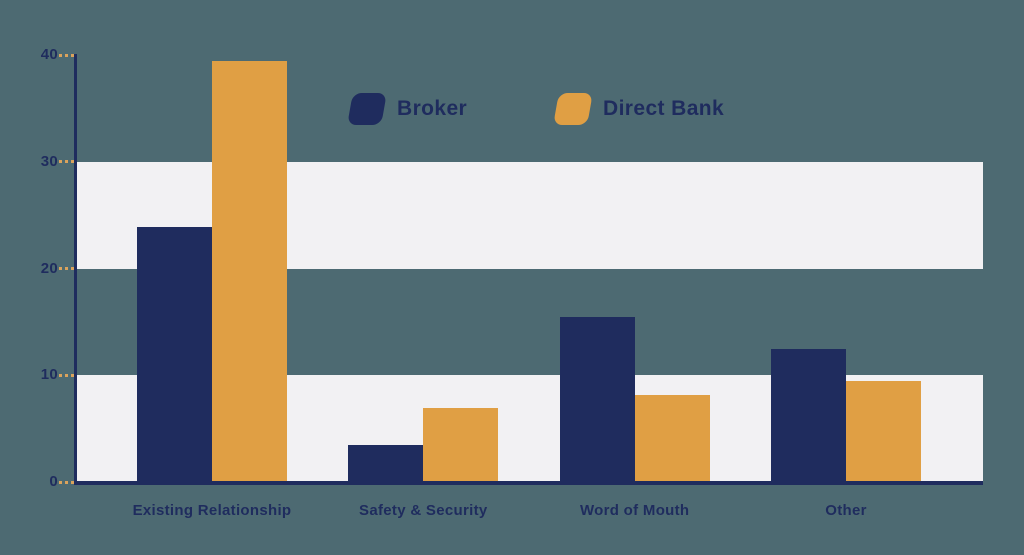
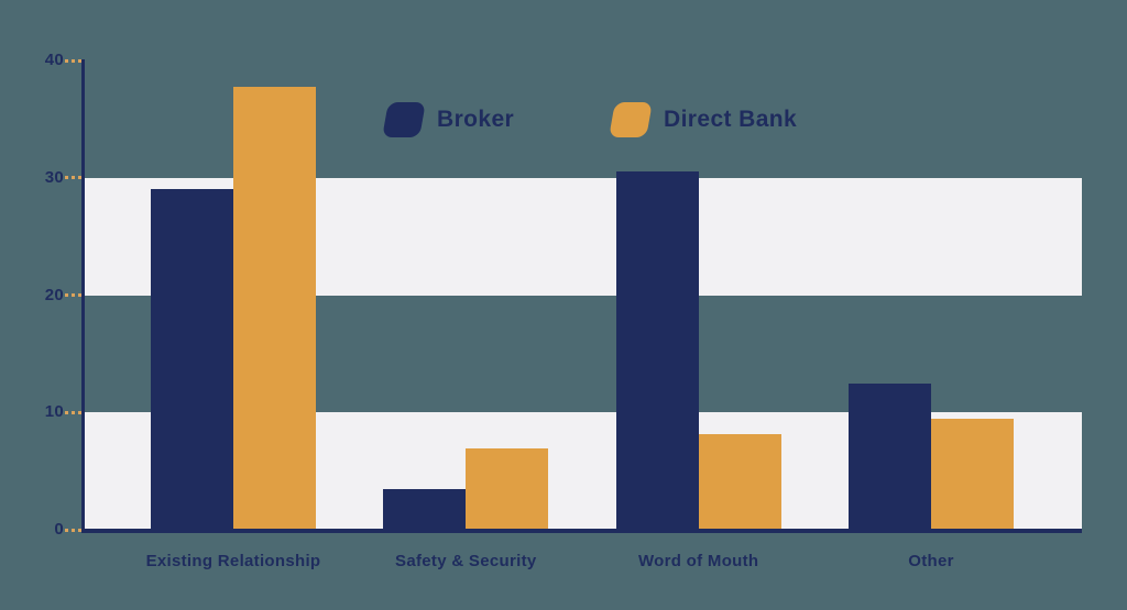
Broker/Existing Relationship: 23.8 -> 28.9
Direct Bank/Existing Relationship: 39.3 -> 37.7
Broker/Word of Mouth: 15.4 -> 30.4
